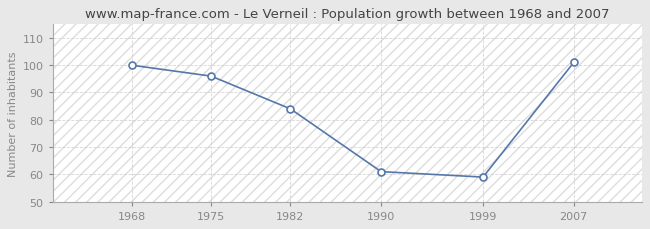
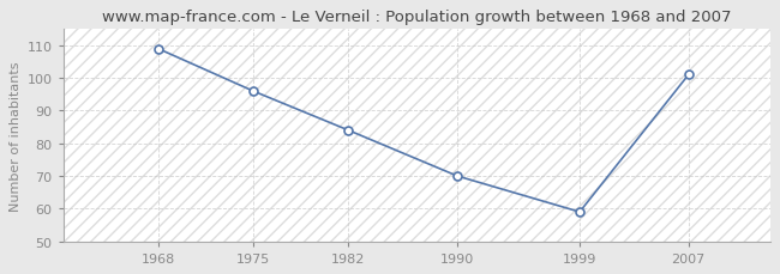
1968: 100 -> 109
1990: 61 -> 70
